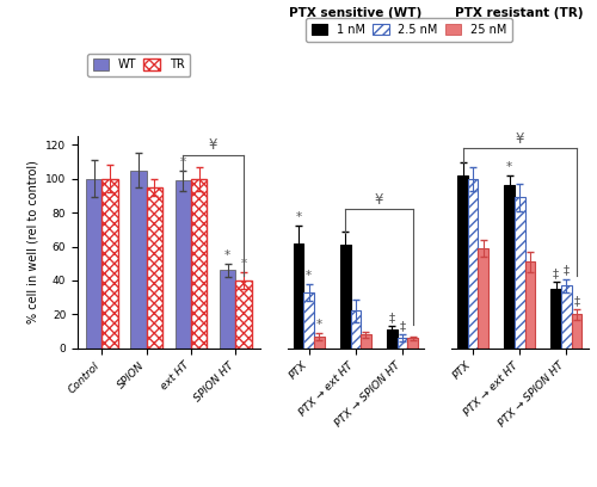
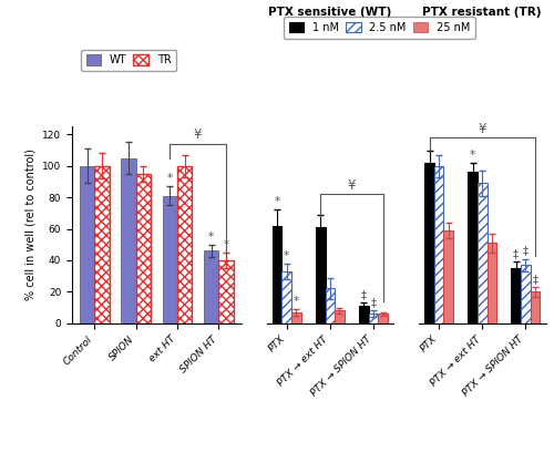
WT/ext HT: 99 -> 81
